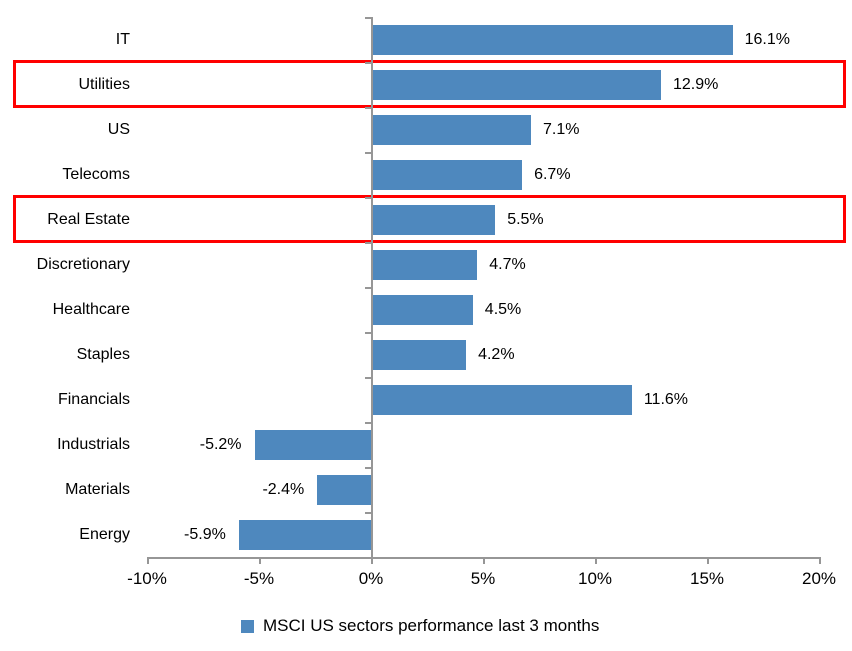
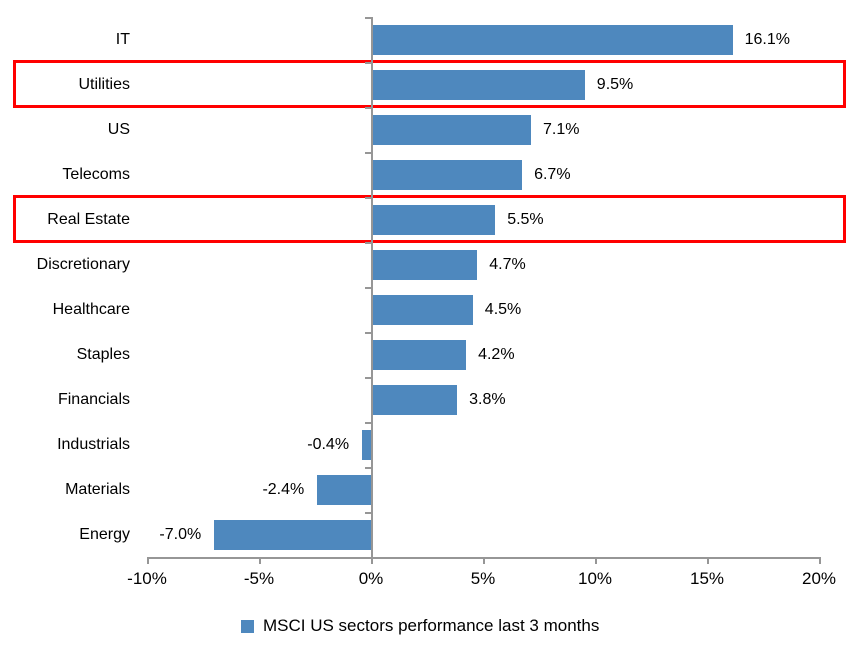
Utilities: 12.9% -> 9.5%
Financials: 11.6% -> 3.8%
Industrials: -5.2% -> -0.4%
Energy: -5.9% -> -7.0%
